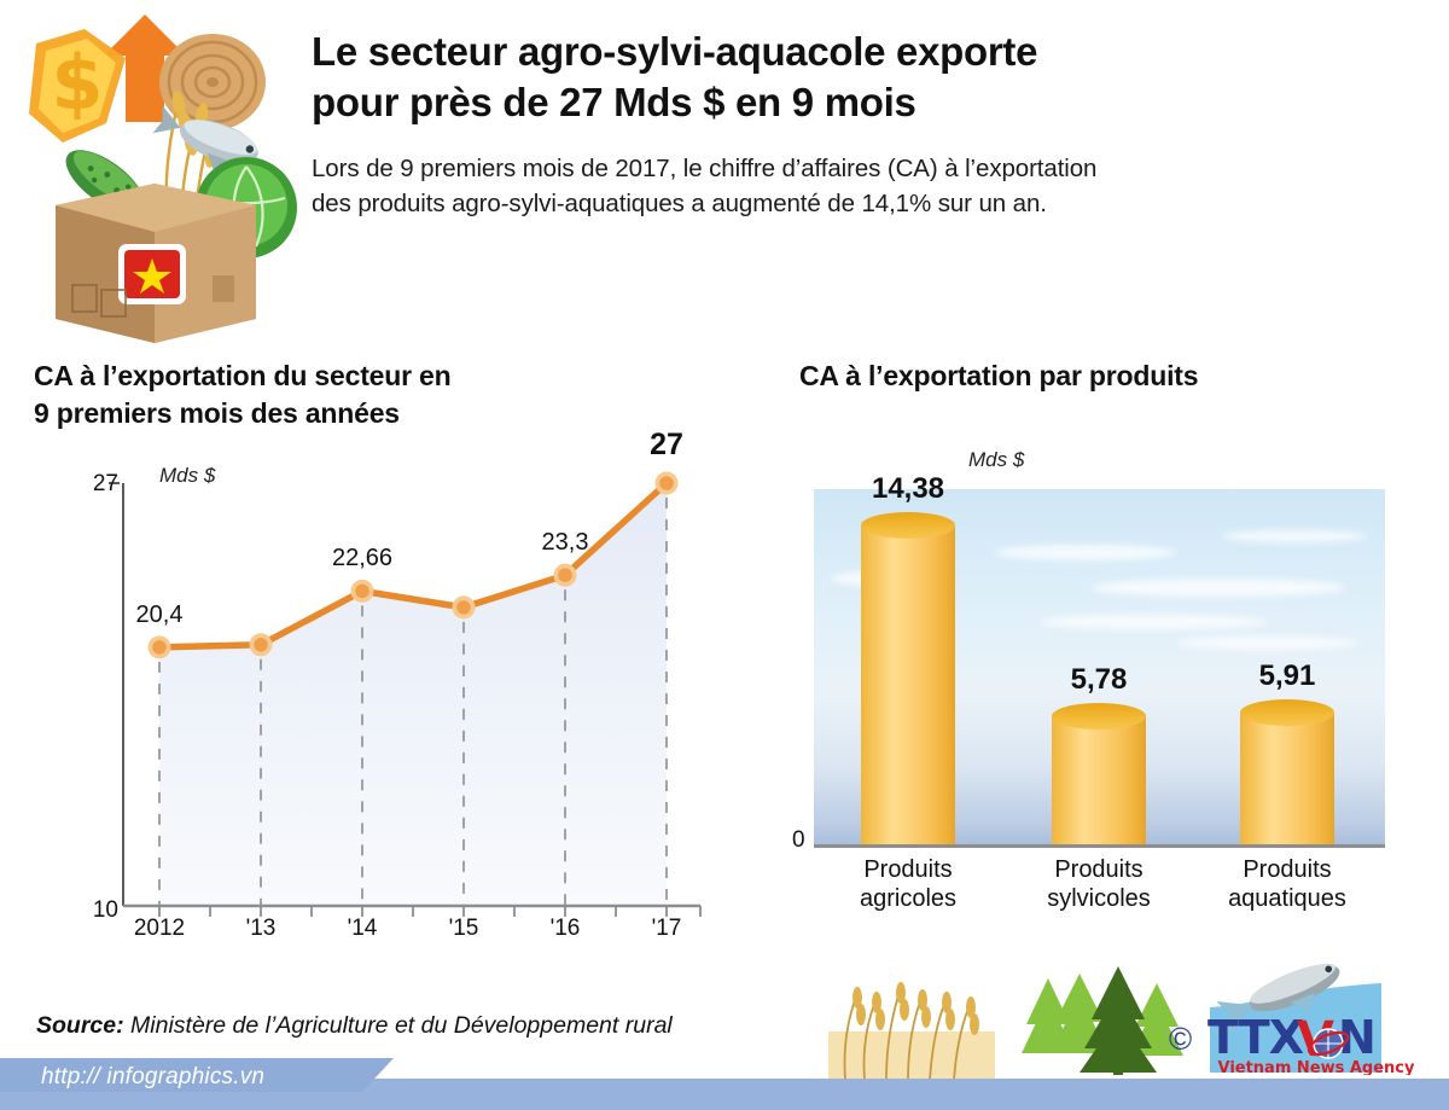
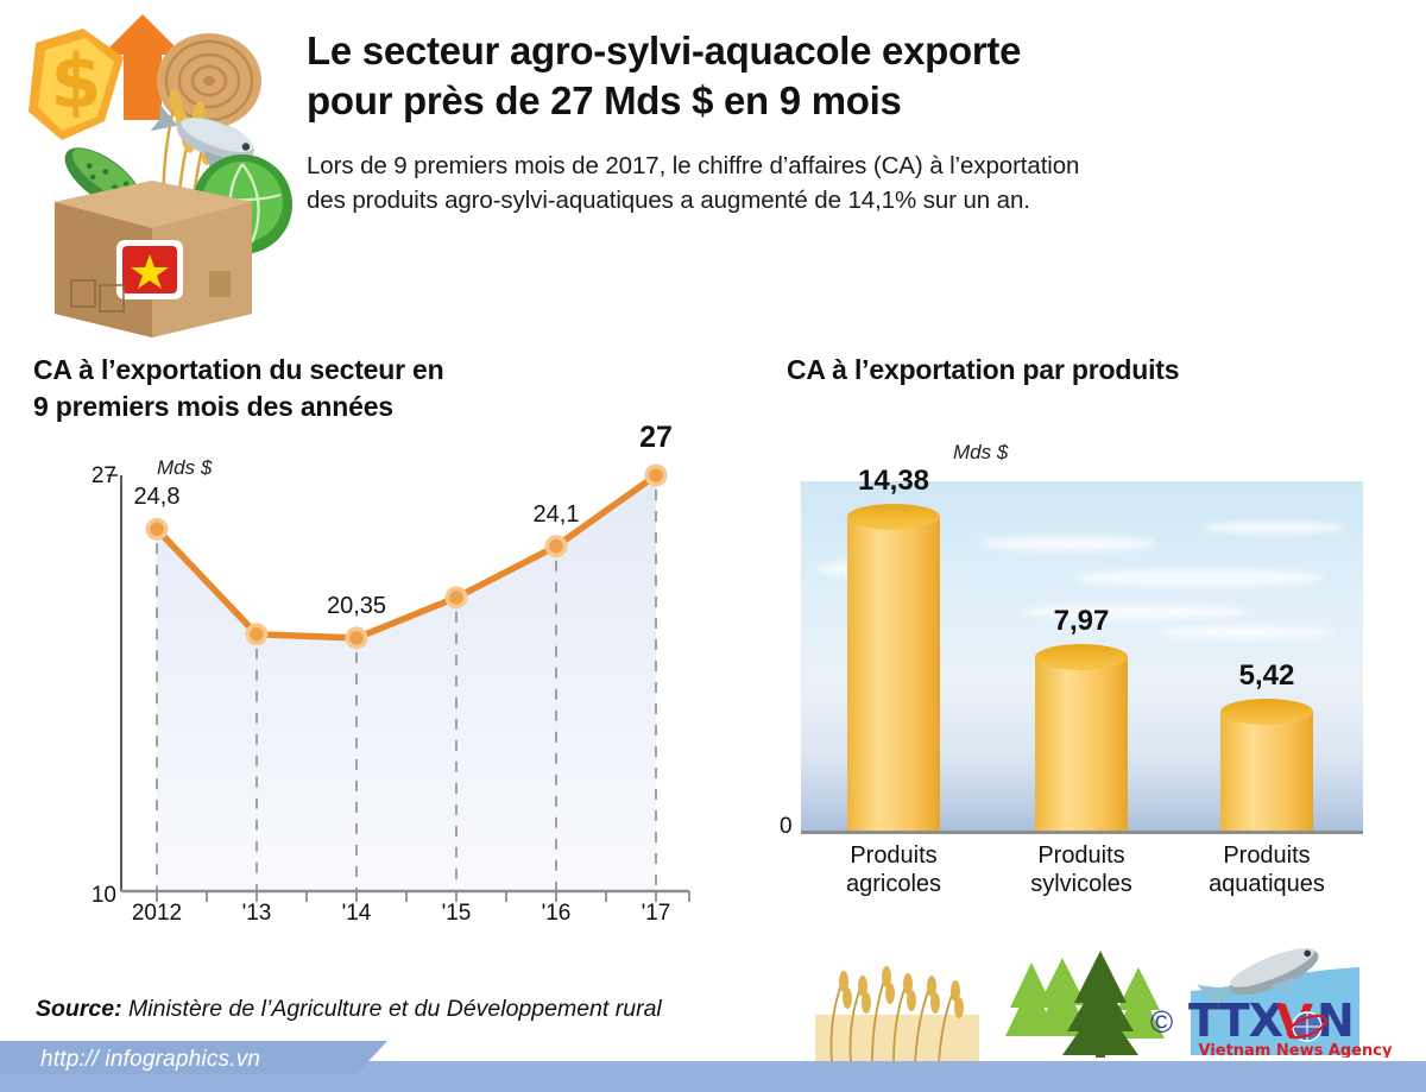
CA à l’exportation du secteur en 9 premiers mois des années/2012: 20,4 -> 24,8
CA à l’exportation du secteur en 9 premiers mois des années/'14: 22,66 -> 20,35
CA à l’exportation du secteur en 9 premiers mois des années/'16: 23,3 -> 24,1
CA à l’exportation par produits/Produits sylvicoles: 5,78 -> 7,97
CA à l’exportation par produits/Produits aquatiques: 5,91 -> 5,42
